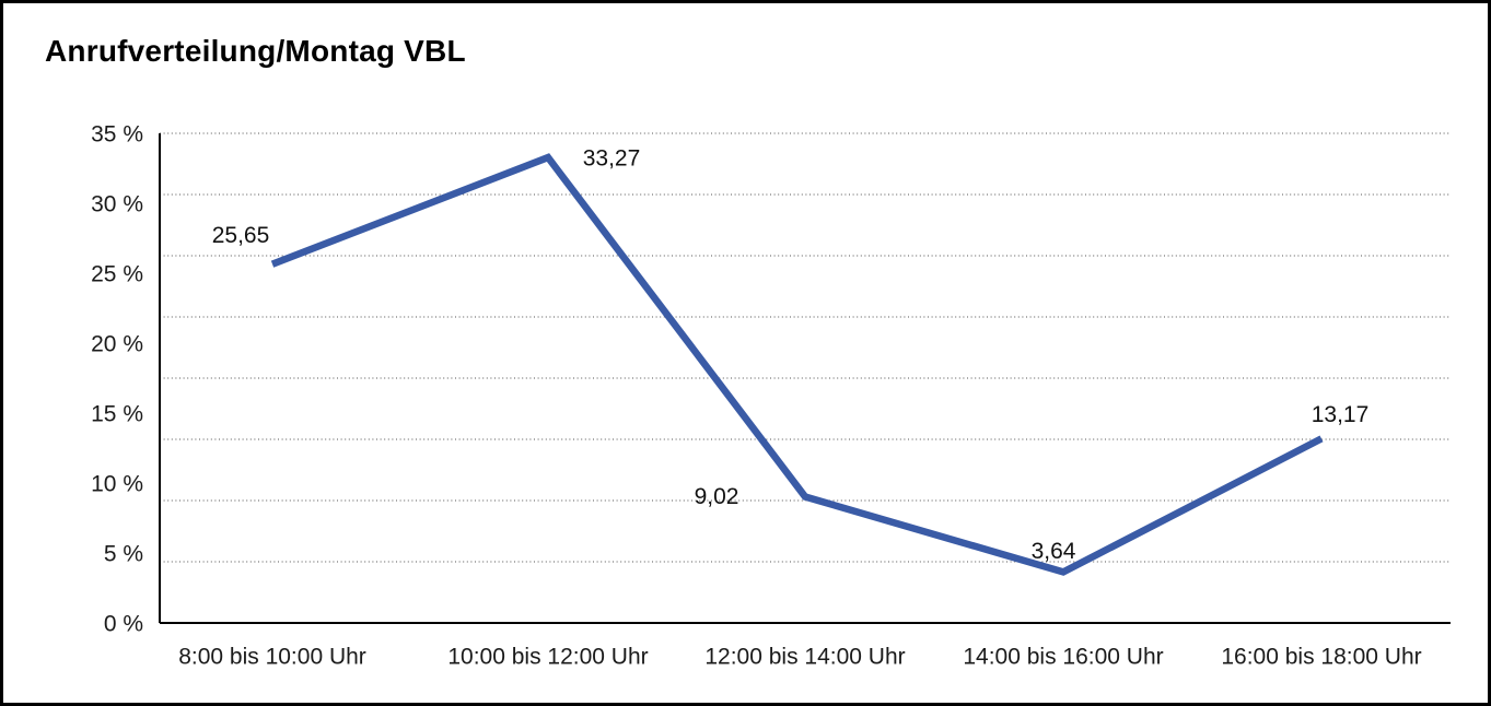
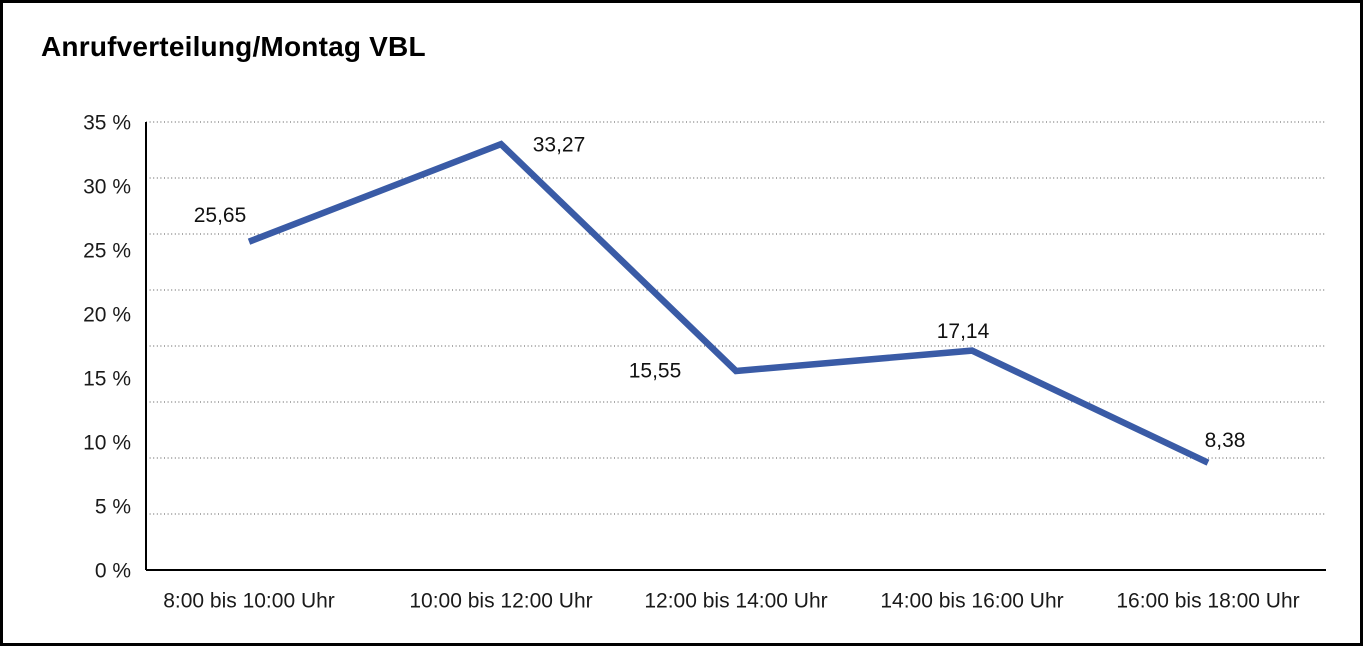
12:00 bis 14:00 Uhr: 9,02 -> 15,55
14:00 bis 16:00 Uhr: 3,64 -> 17,14
16:00 bis 18:00 Uhr: 13,17 -> 8,38
